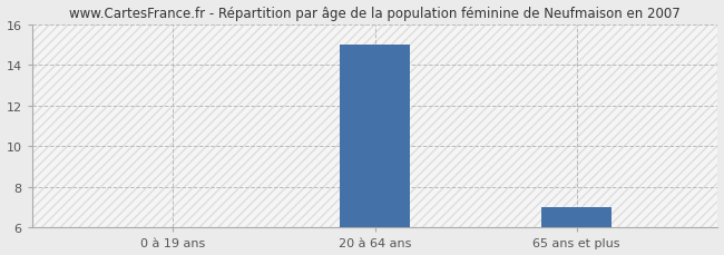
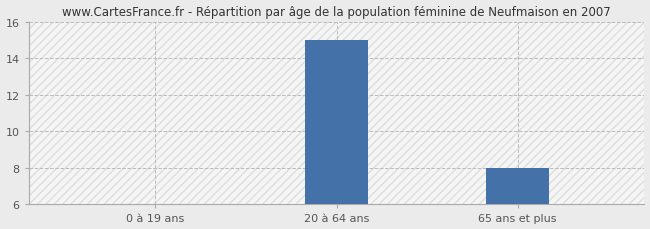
65 ans et plus: 7.0 -> 8.0
